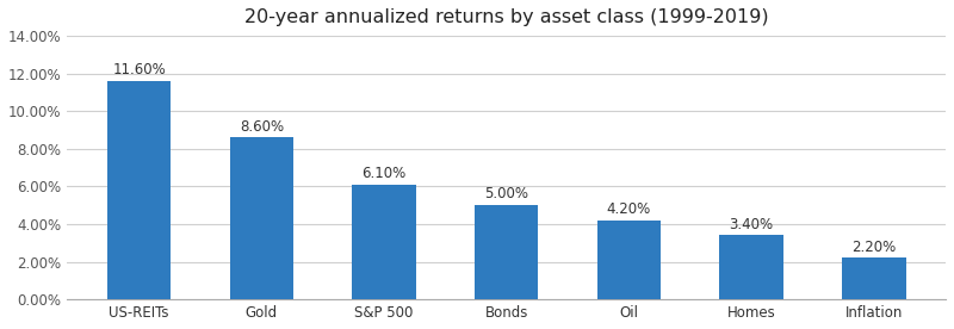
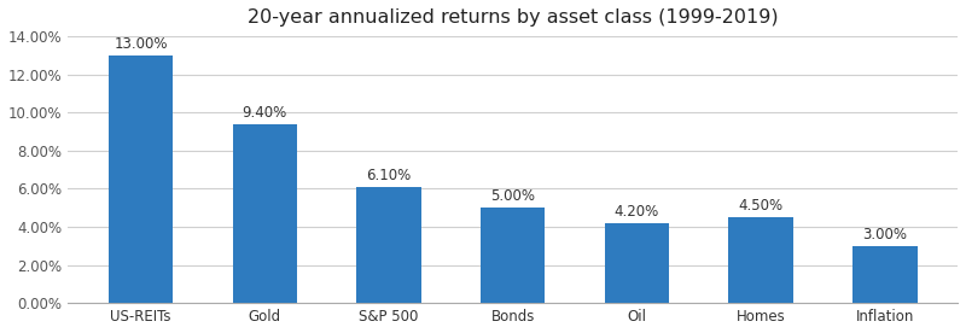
US-REITs: 11.60% -> 13.00%
Gold: 8.60% -> 9.40%
Homes: 3.40% -> 4.50%
Inflation: 2.20% -> 3.00%
